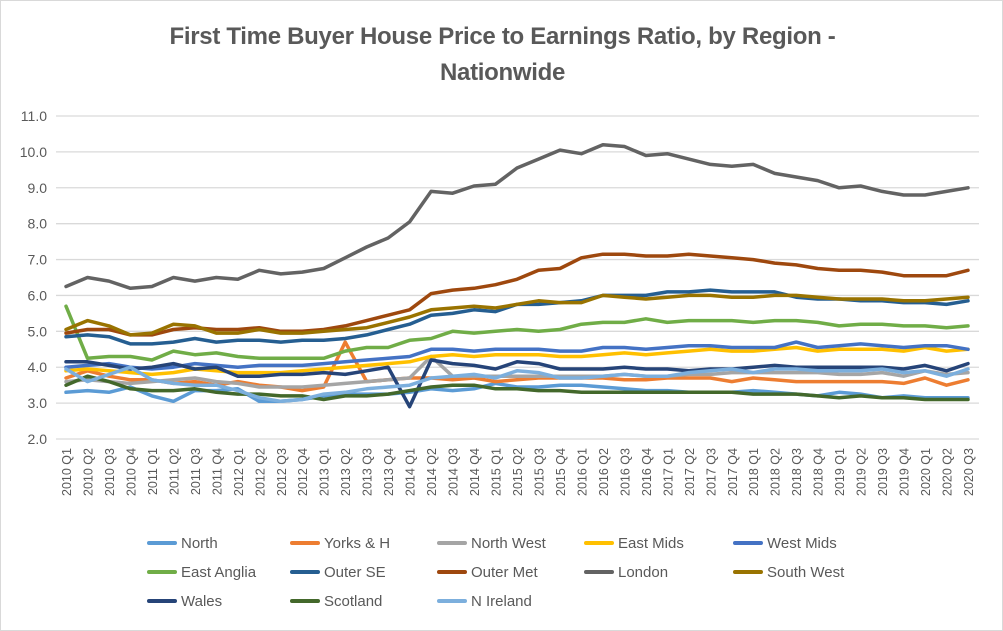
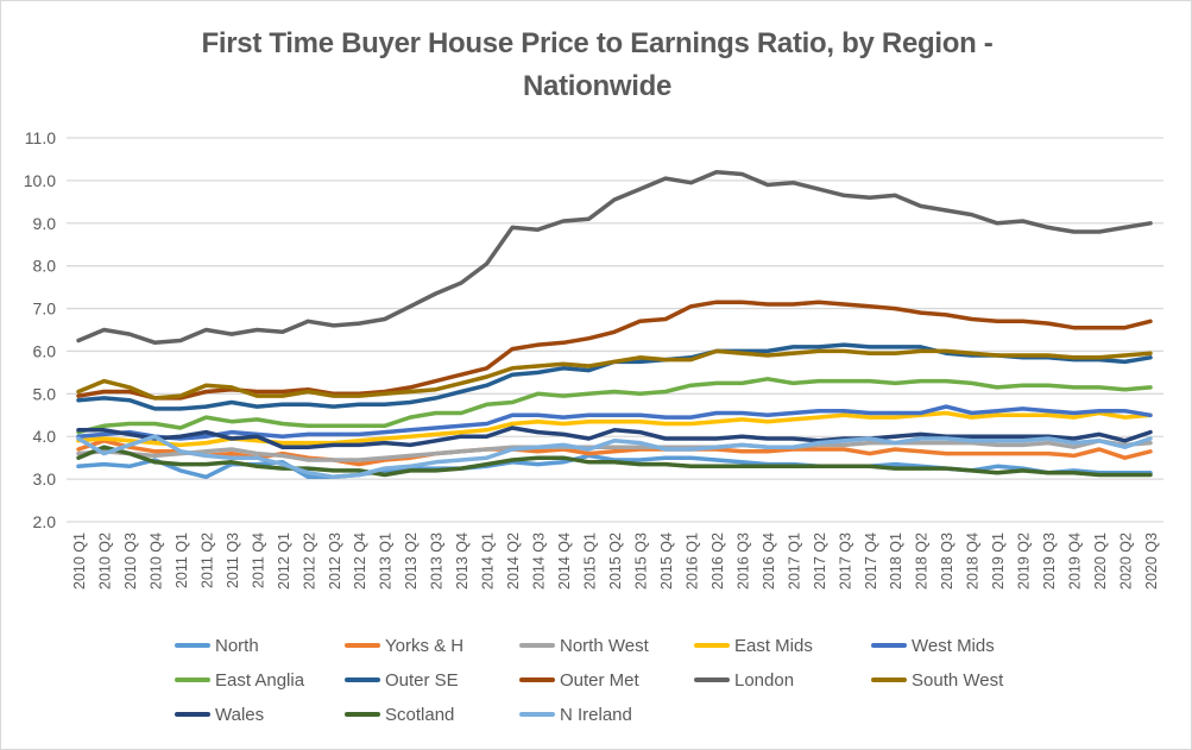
East Anglia/2010 Q1: 5.7 -> 4.1
Yorks & H/2013 Q2: 4.7 -> 3.5
Wales/2014 Q1: 2.9 -> 4.0
North West/2014 Q2: 4.3 -> 3.8
